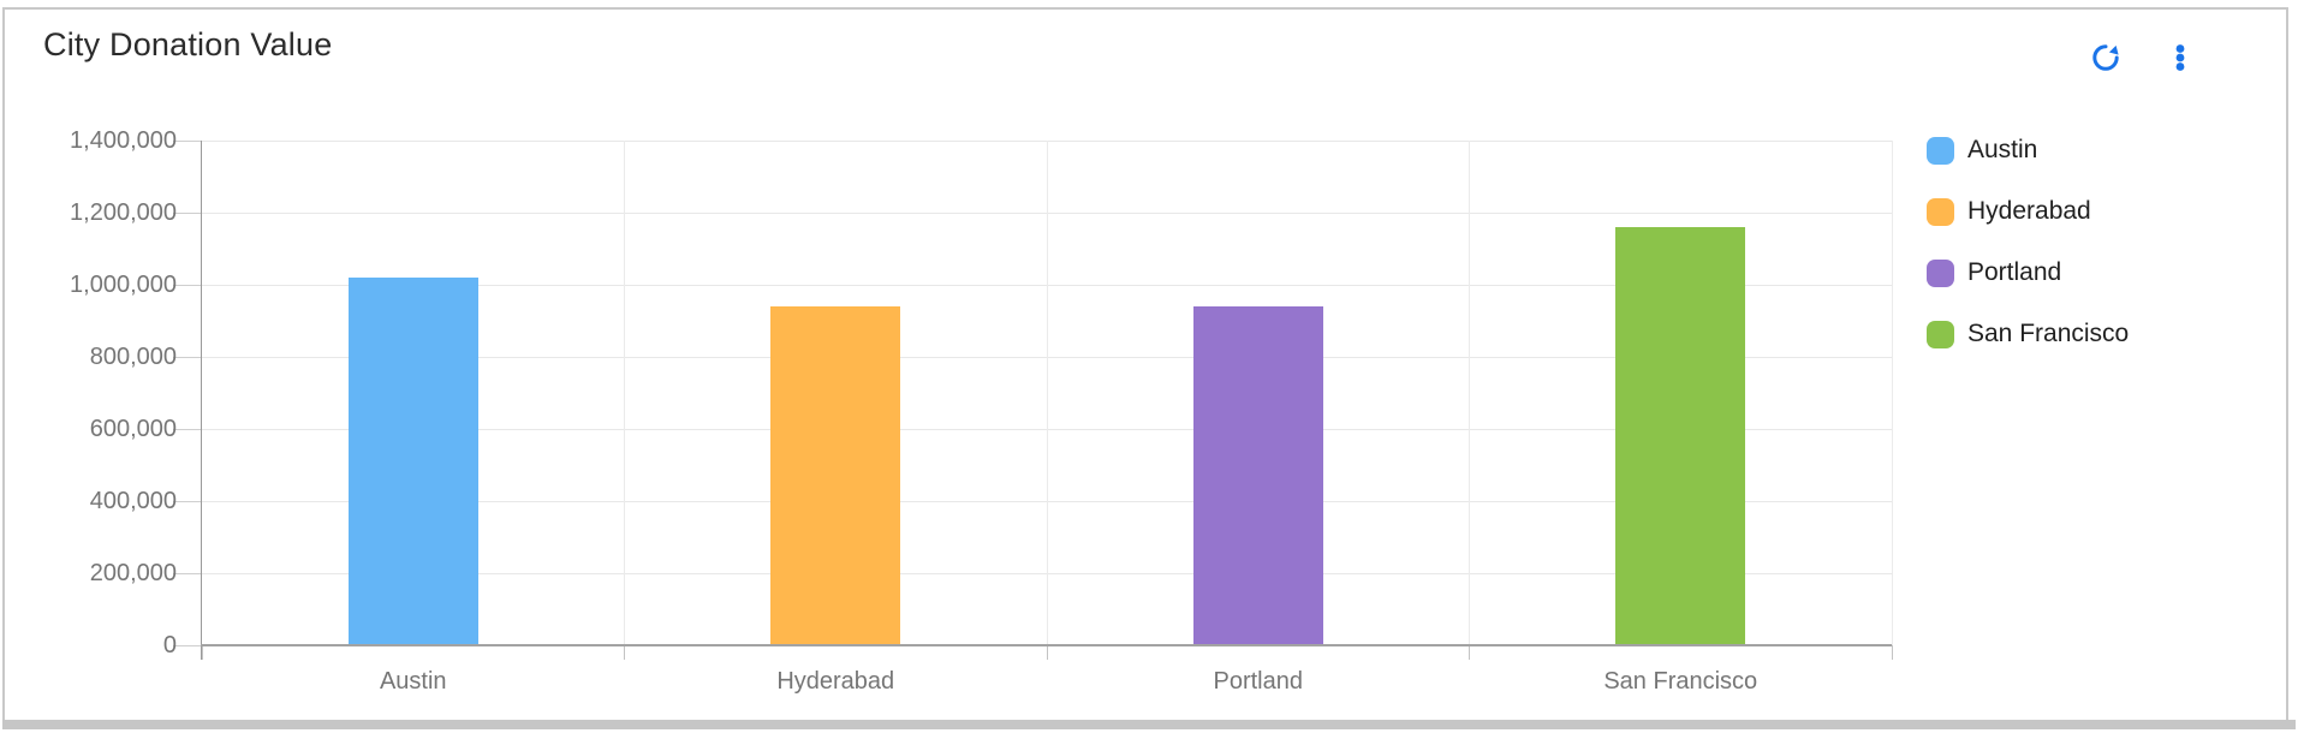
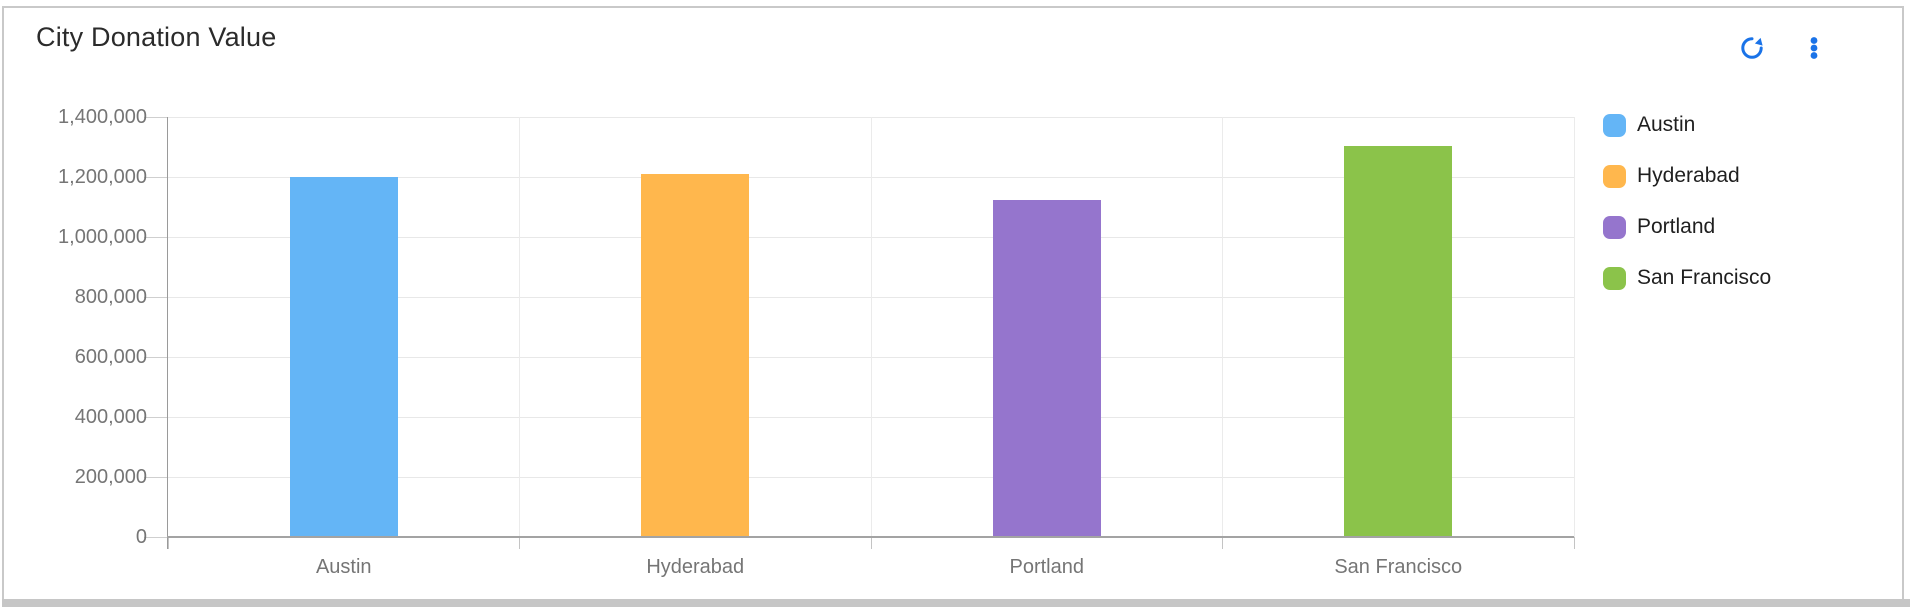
Austin: 1020000 -> 1200000
Hyderabad: 940000 -> 1210000
Portland: 940000 -> 1120000
San Francisco: 1160000 -> 1300000
